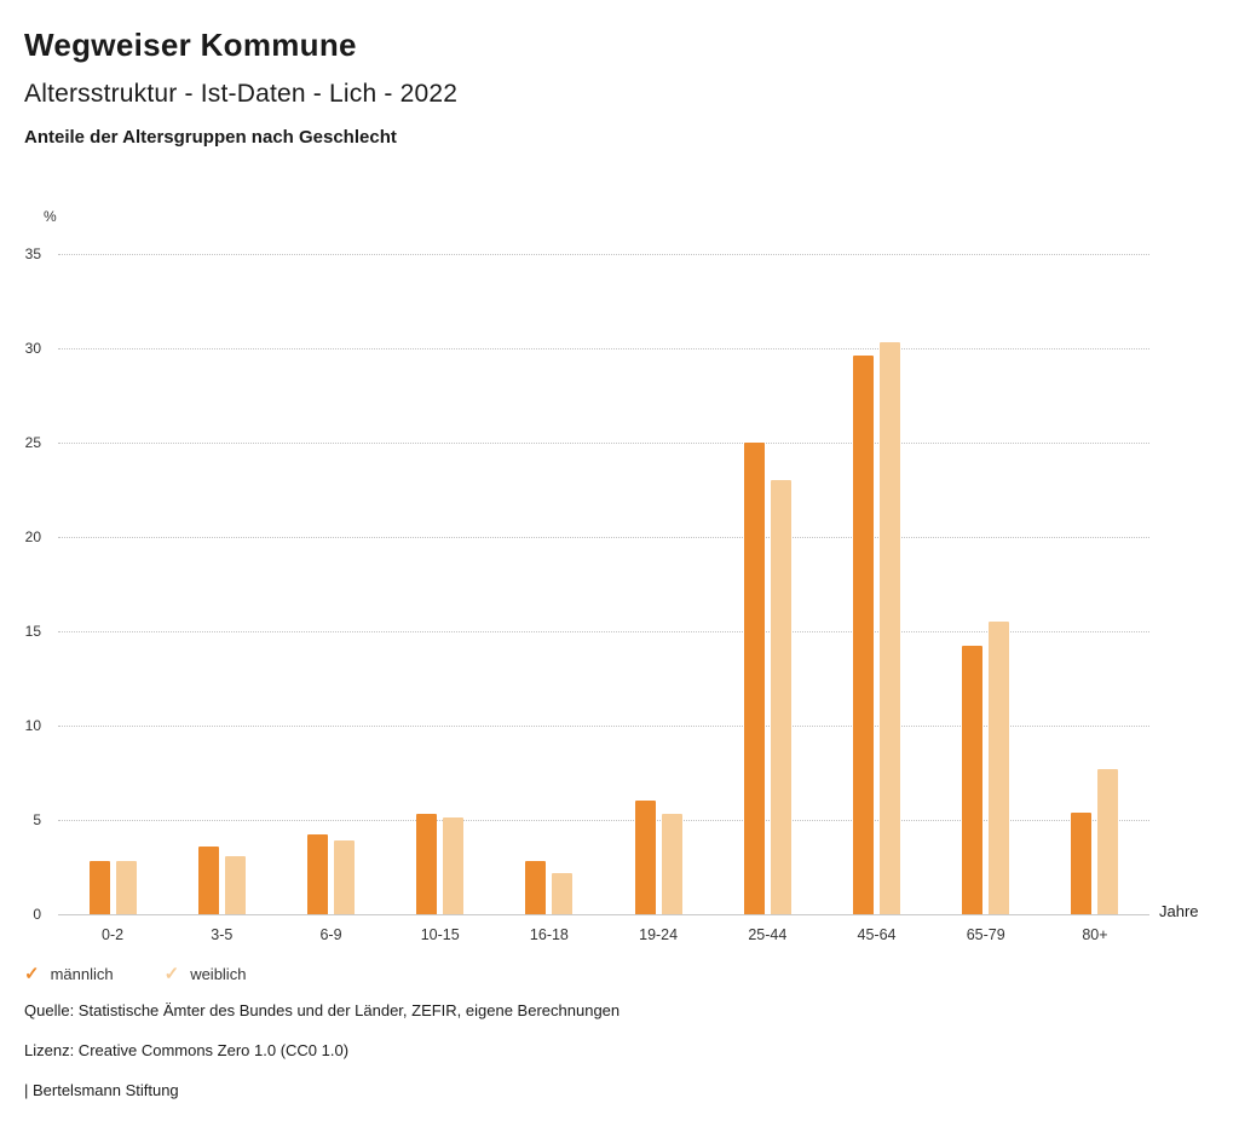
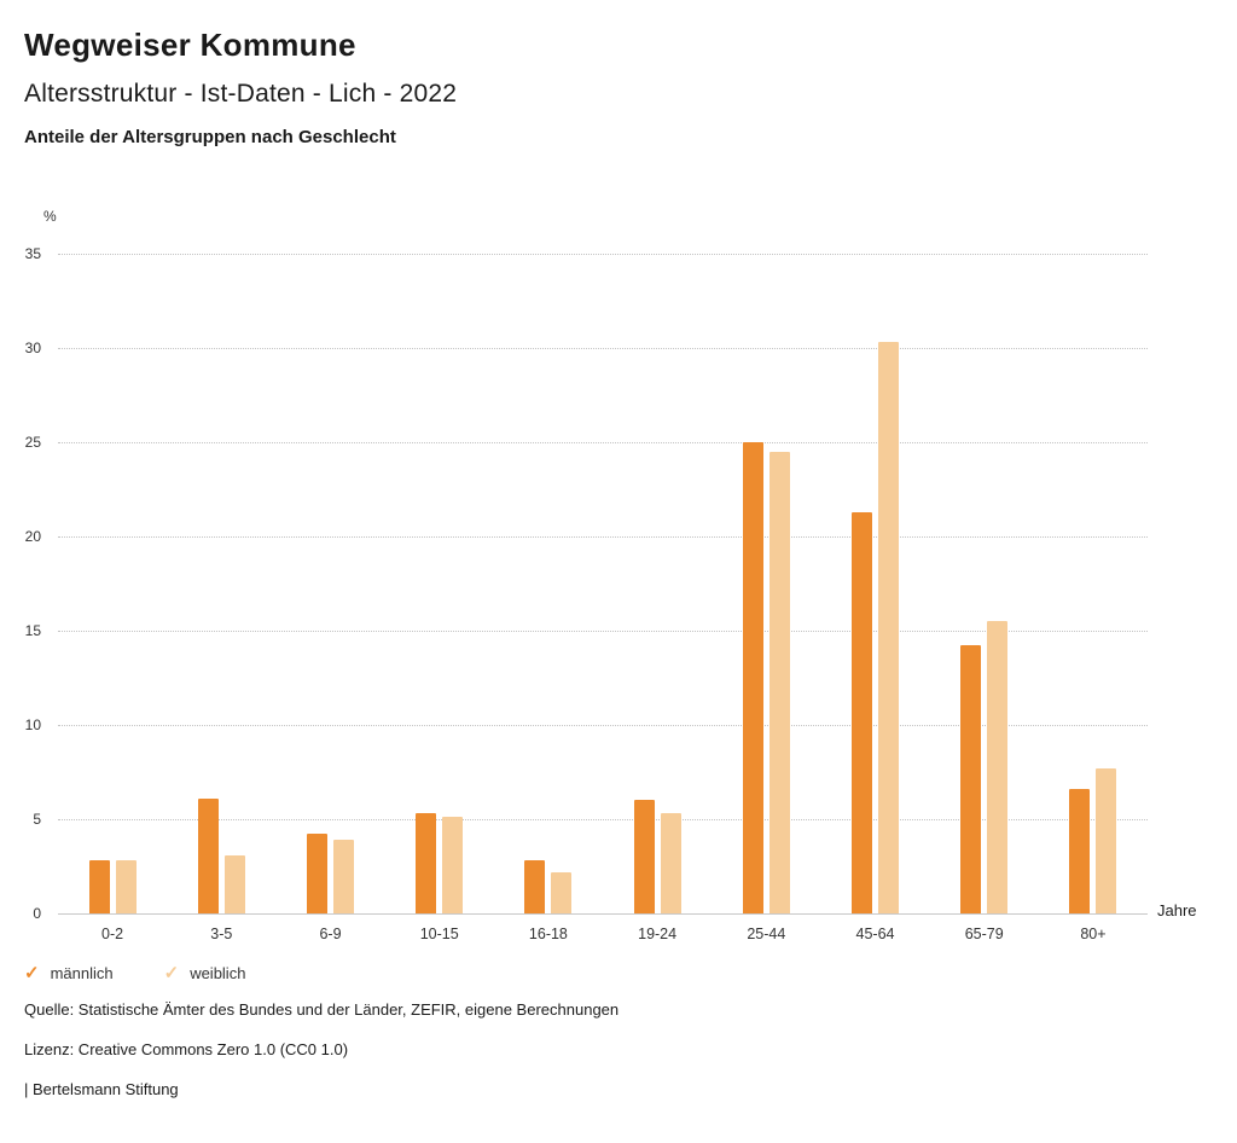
männlich/3-5: 3.6 -> 6.1
weiblich/25-44: 23.0 -> 24.5
männlich/45-64: 29.6 -> 21.3
männlich/80+: 5.4 -> 6.6
